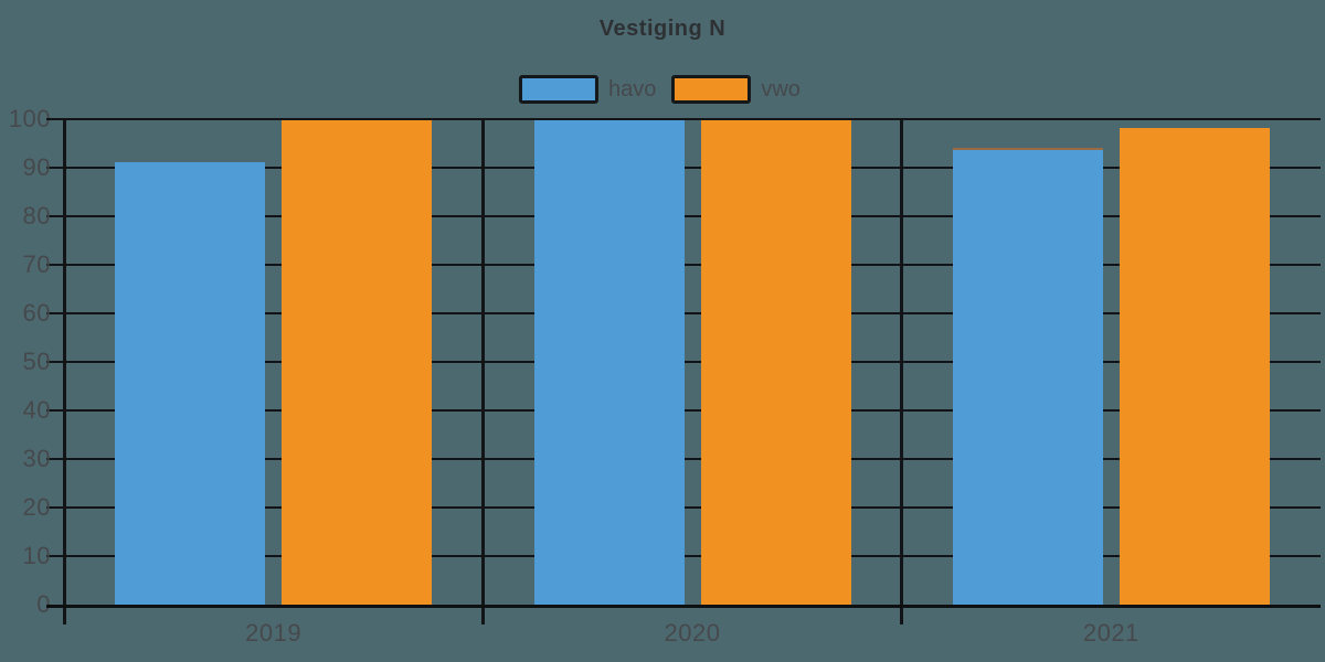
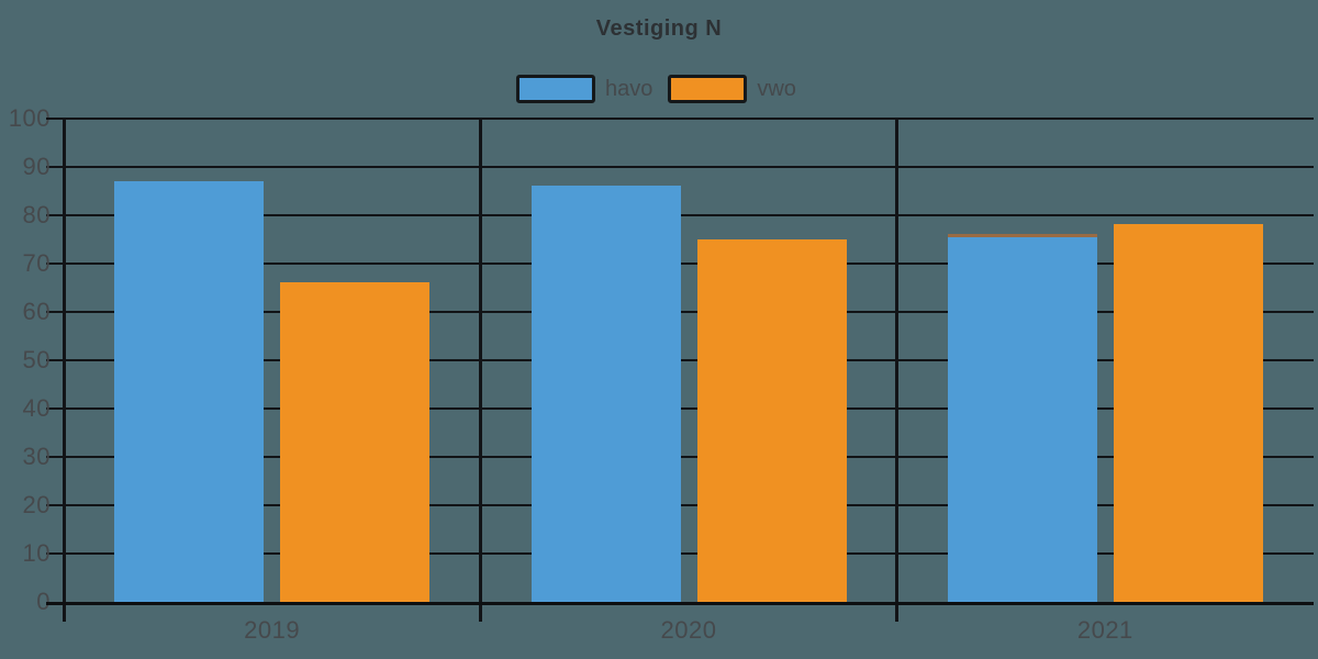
havo/2019: 91 -> 87
vwo/2019: 100 -> 66
havo/2020: 100 -> 86
vwo/2020: 100 -> 75
havo/2021: 94 -> 76
vwo/2021: 98 -> 78
